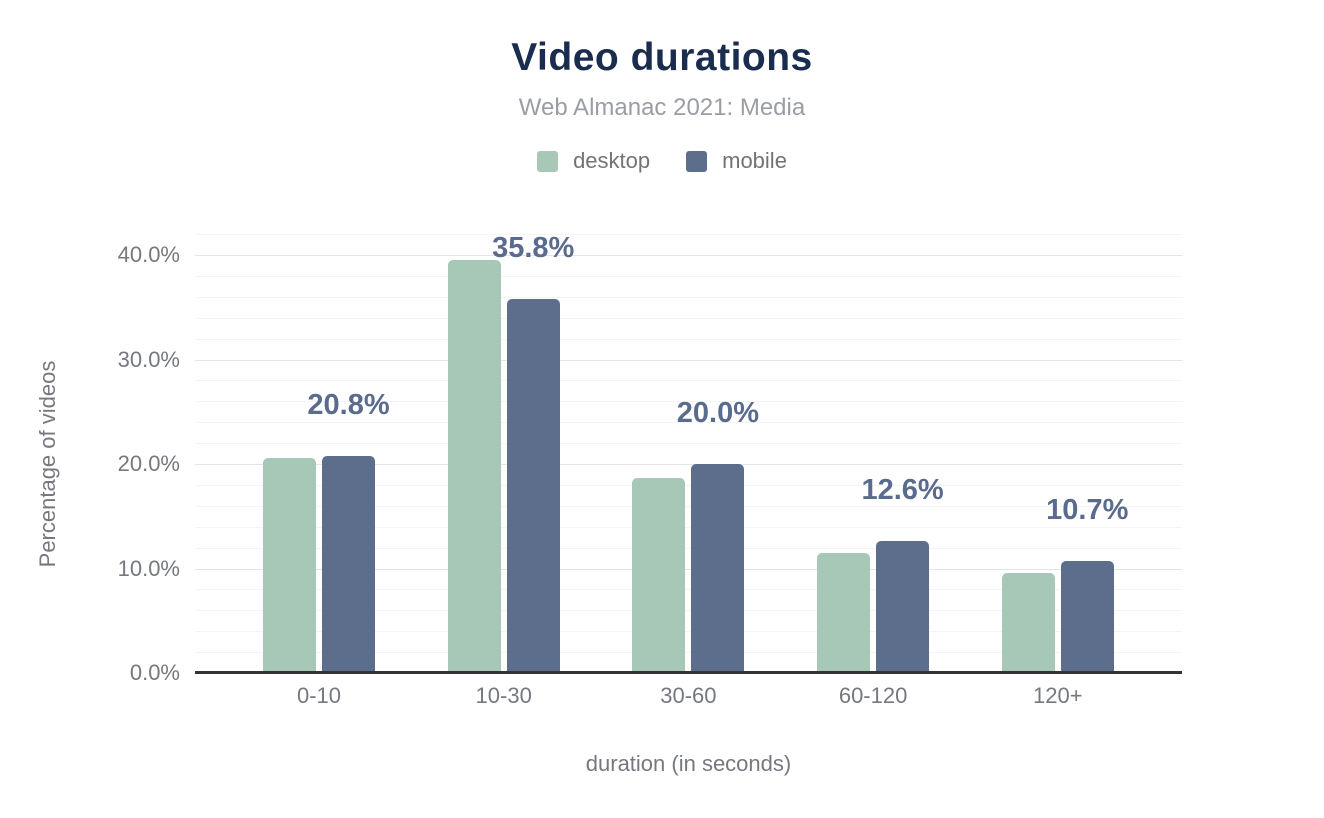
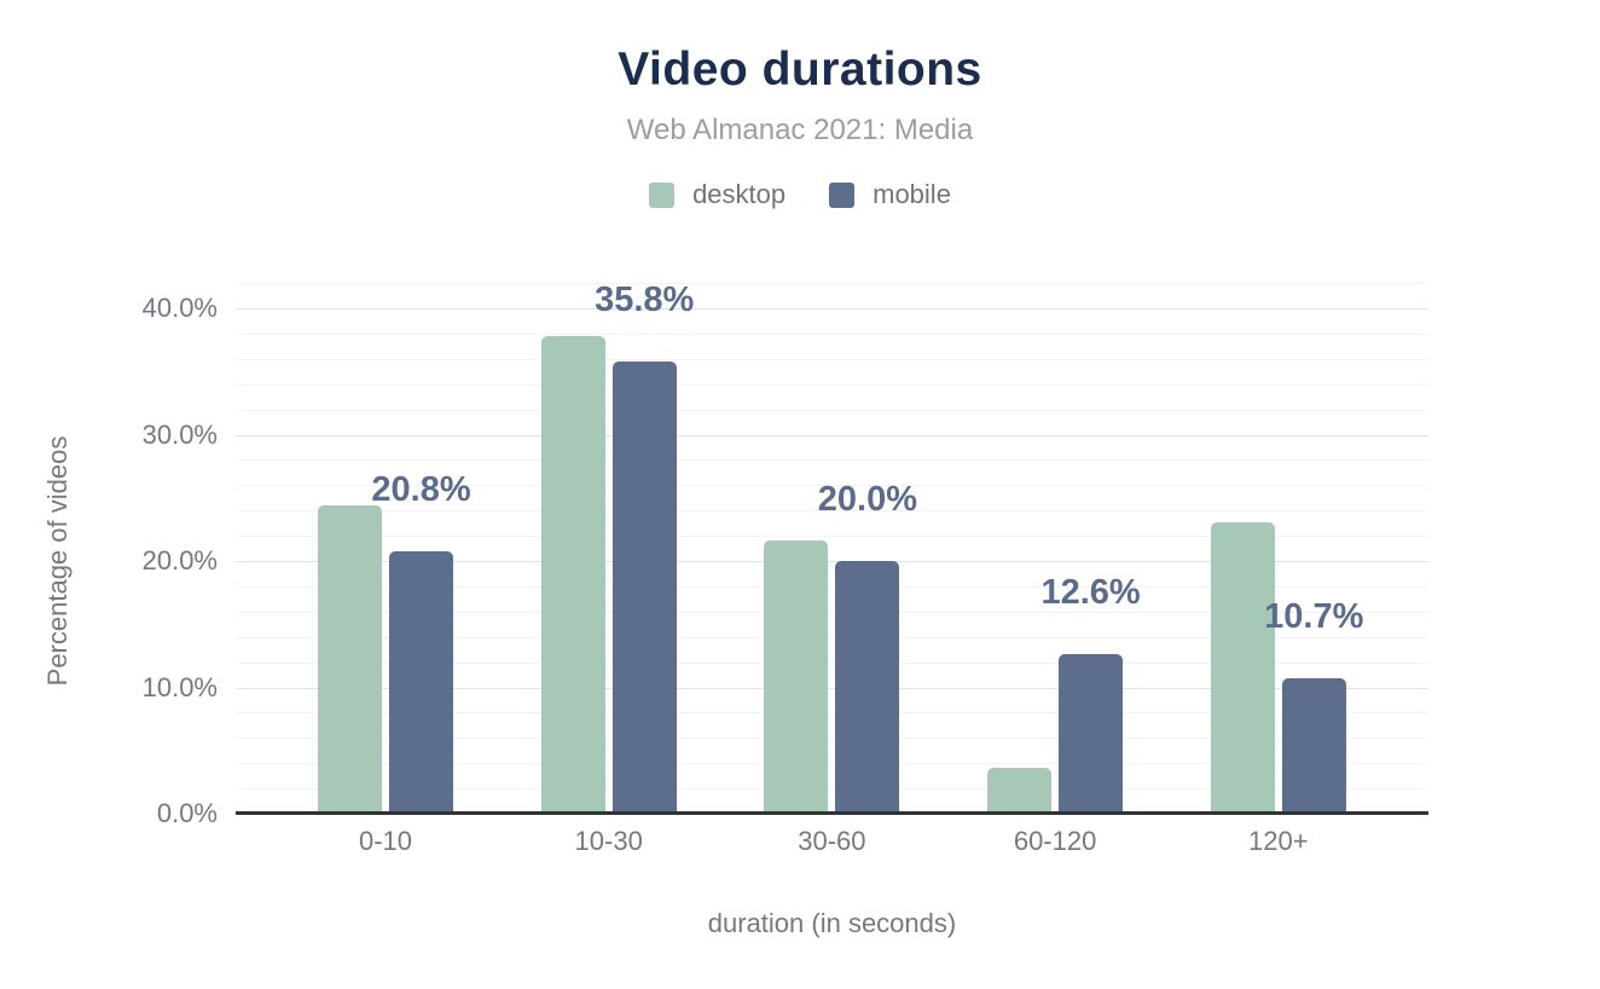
desktop/0-10: 20.6% -> 24.4%
desktop/10-30: 39.5% -> 37.8%
desktop/30-60: 18.7% -> 21.6%
desktop/60-120: 11.5% -> 3.6%
desktop/120+: 9.6% -> 23.1%
